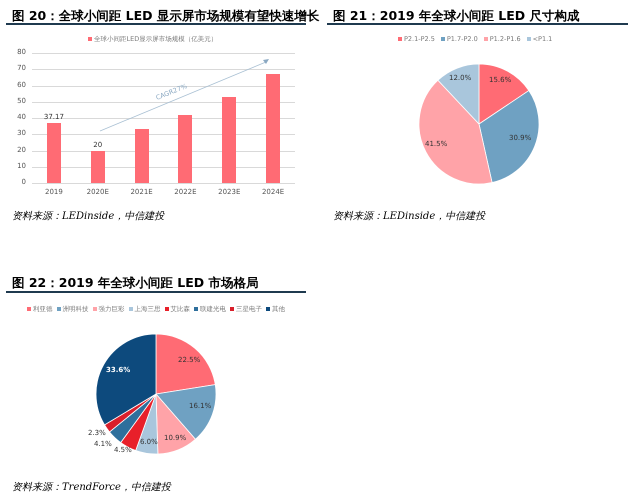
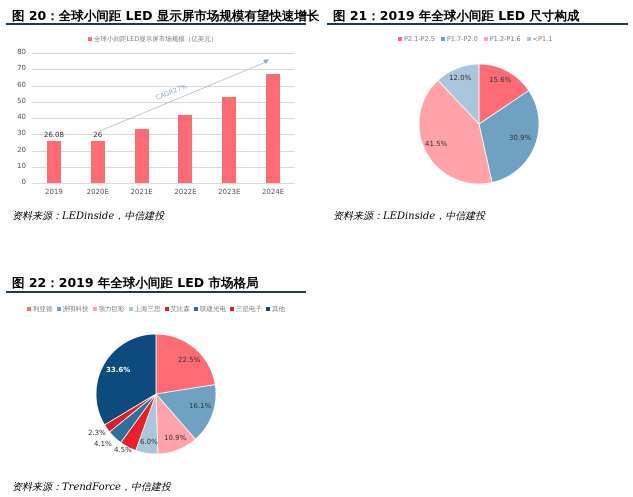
全球小间距LED显示屏市场规模（亿美元）/2019: 37.17 -> 26.08
全球小间距LED显示屏市场规模（亿美元）/2020E: 20 -> 26
